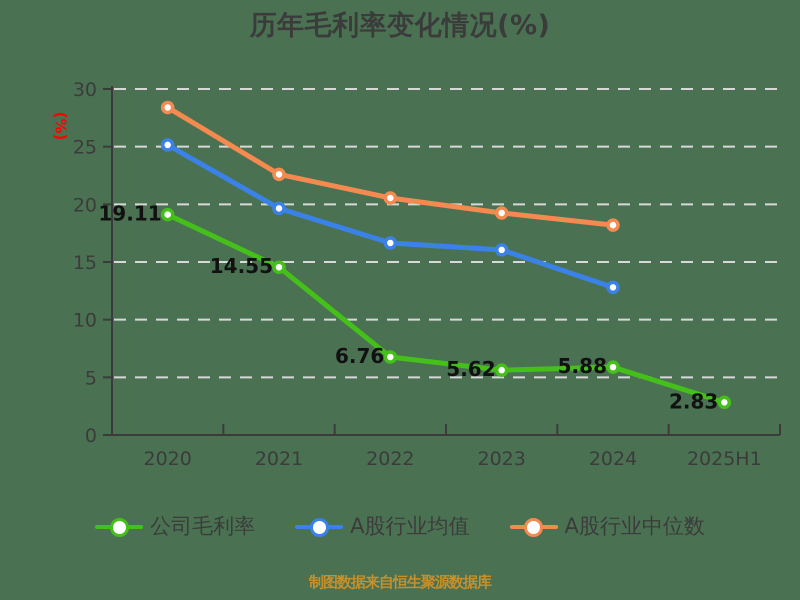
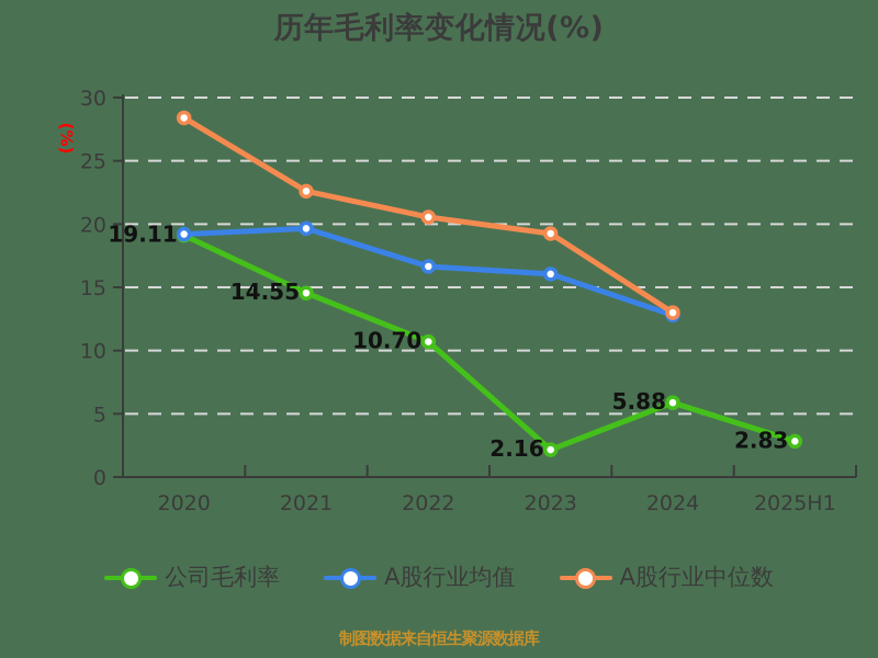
A股行业均值/2020: 25.1 -> 19.2
公司毛利率/2022: 6.76 -> 10.70
公司毛利率/2023: 5.62 -> 2.16
A股行业中位数/2024: 18.2 -> 13.0
